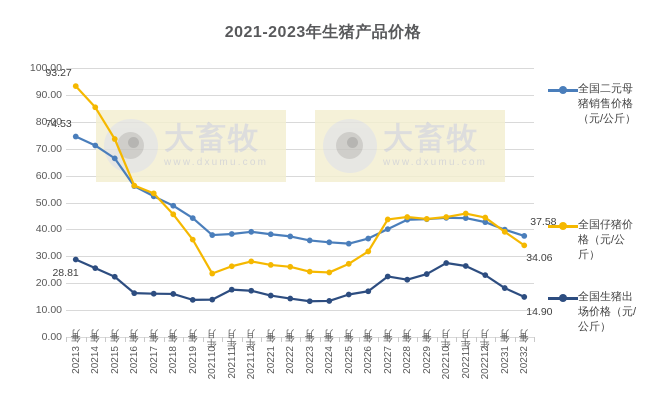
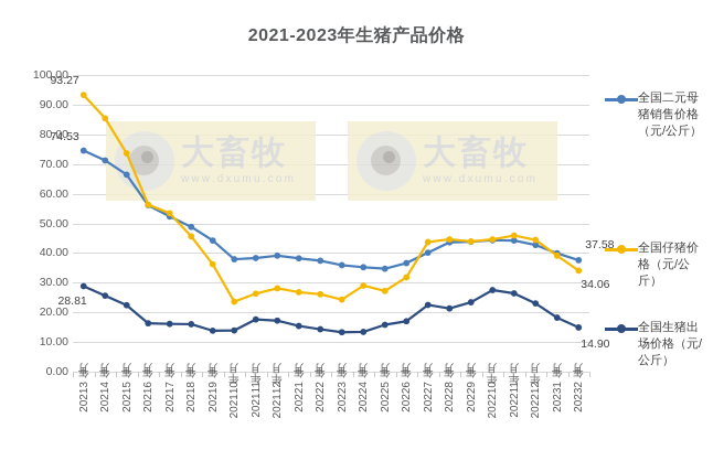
全国仔猪价格（元/公斤）/2022年4月: 24 -> 29
